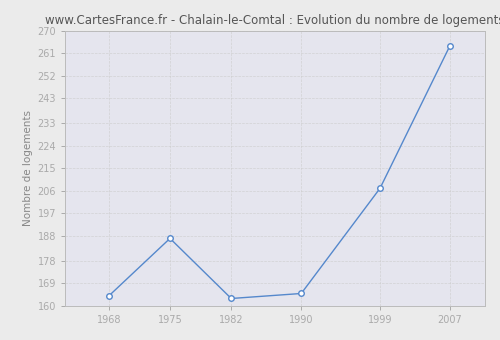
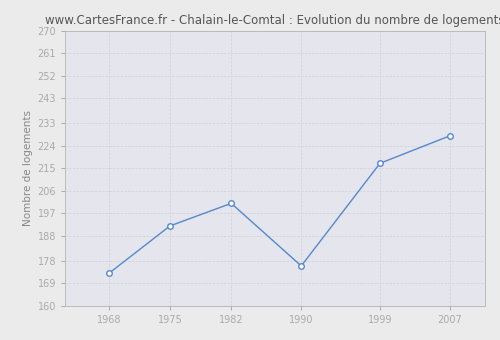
1968: 164 -> 173
1975: 187 -> 192
1982: 163 -> 201
1990: 165 -> 176
1999: 207 -> 217
2007: 264 -> 228
